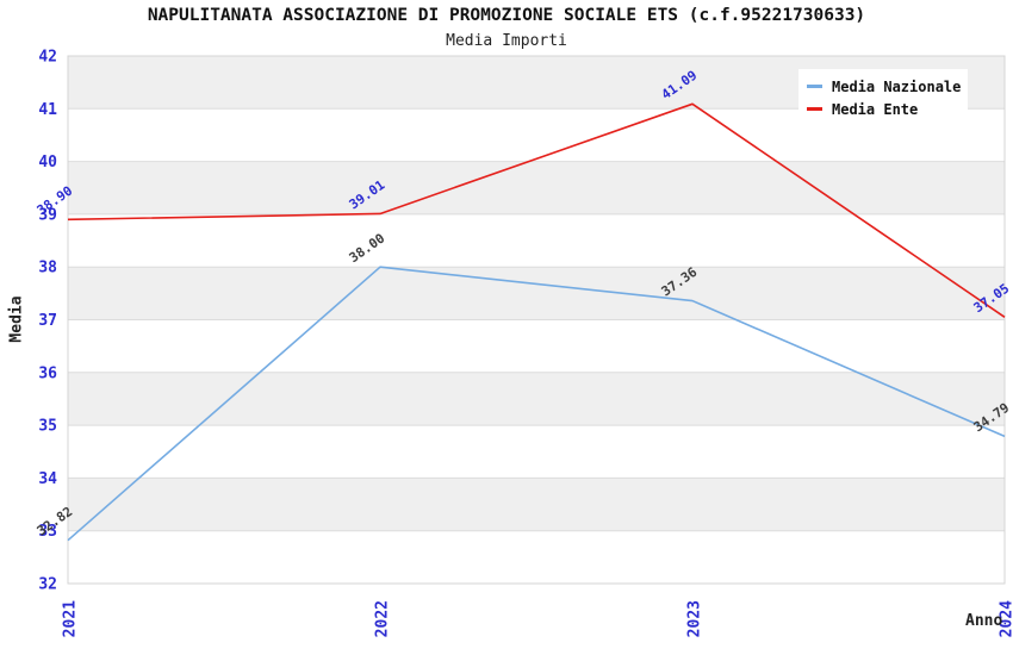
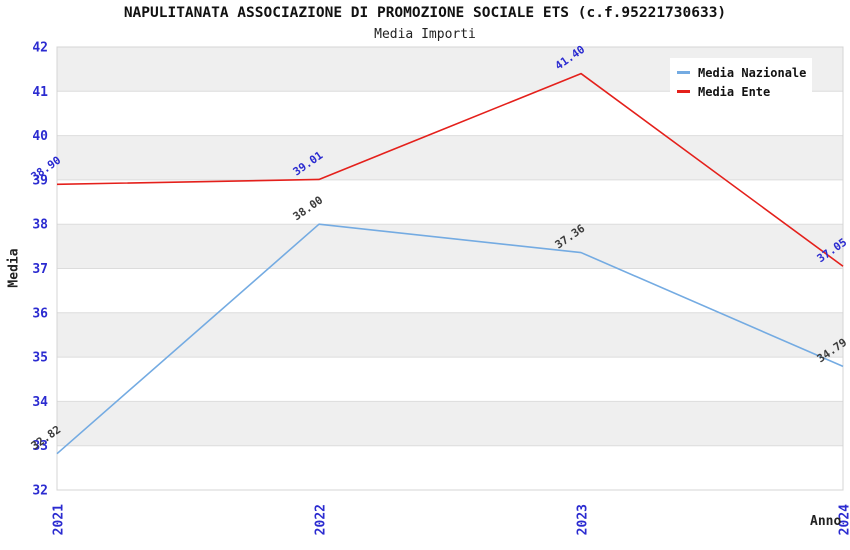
Media Ente/2023: 41.09 -> 41.40
